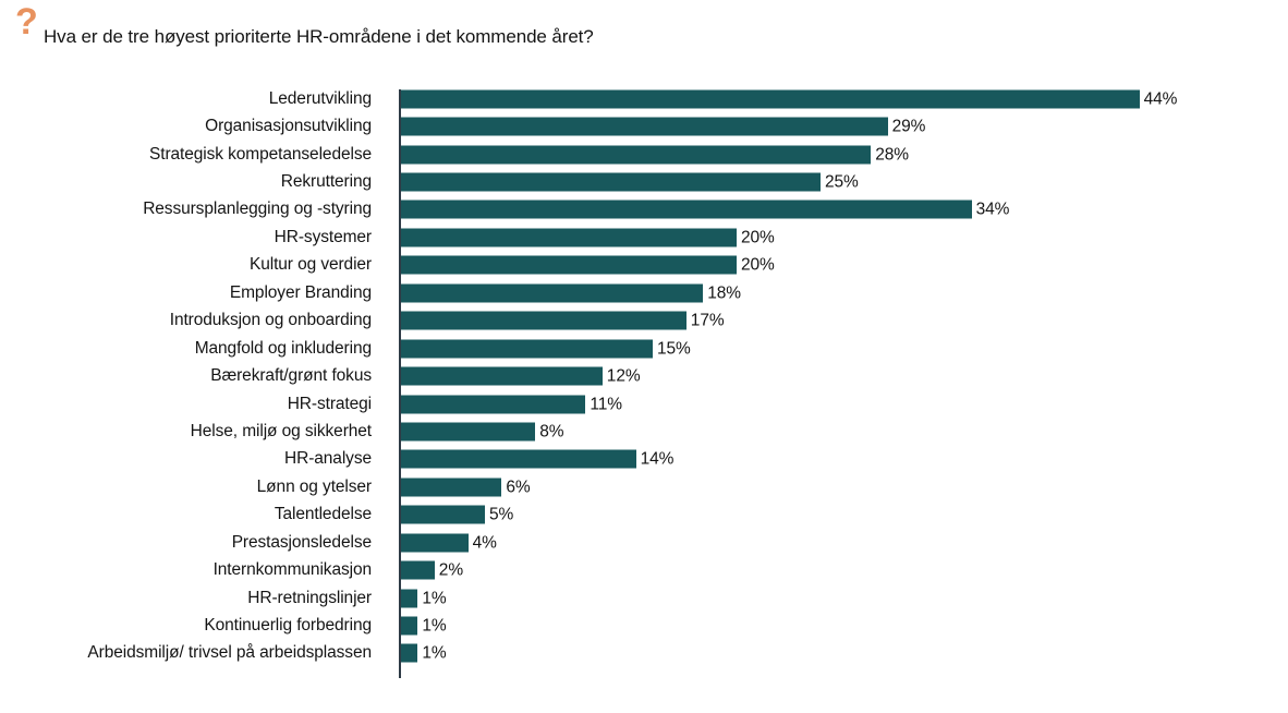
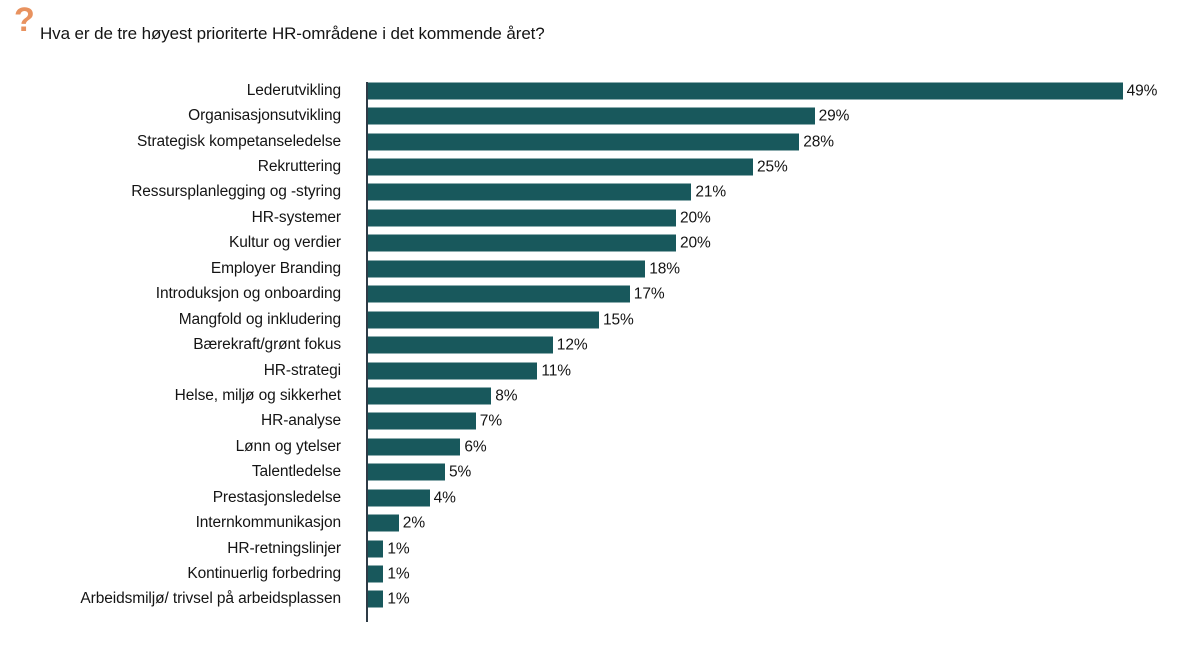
Lederutvikling: 44% -> 49%
Ressursplanlegging og -styring: 34% -> 21%
HR-analyse: 14% -> 7%
